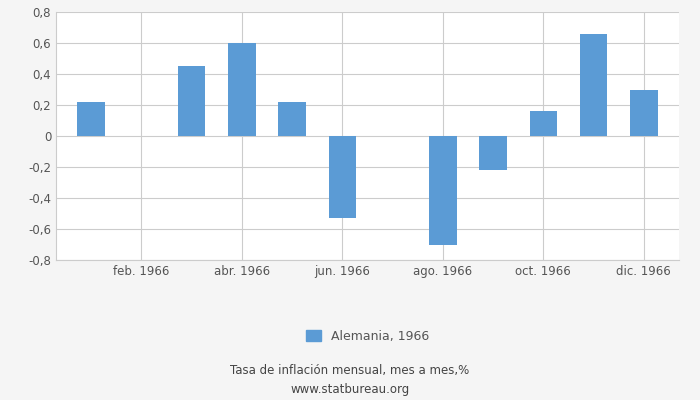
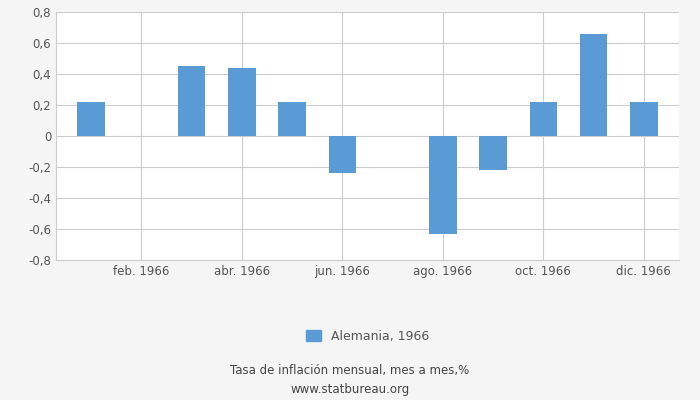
abr. 1966: 0,60 -> 0,44
jun. 1966: -0,53 -> -0,24
ago. 1966: -0,70 -> -0,63
oct. 1966: 0,16 -> 0,22
dic. 1966: 0,30 -> 0,22
